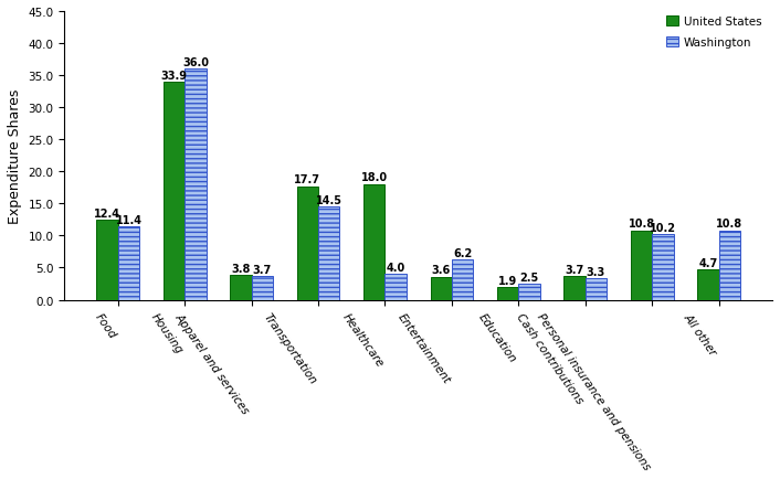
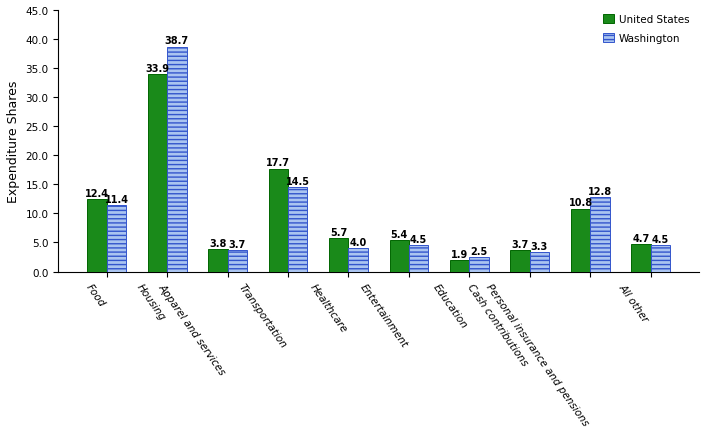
Washington/Housing: 36.0 -> 38.7
United States/Healthcare: 18.0 -> 5.7
United States/Entertainment: 3.6 -> 5.4
Washington/Entertainment: 6.2 -> 4.5
Washington/Personal insurance and pensions: 10.2 -> 12.8
Washington/All other: 10.8 -> 4.5
